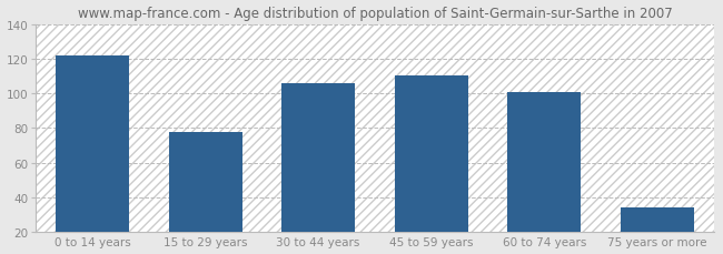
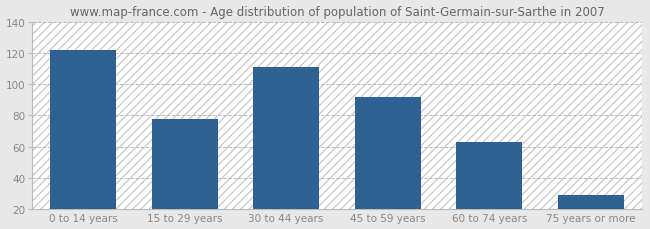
30 to 44 years: 106 -> 111
45 to 59 years: 110 -> 92
60 to 74 years: 101 -> 63
75 years or more: 34 -> 29
